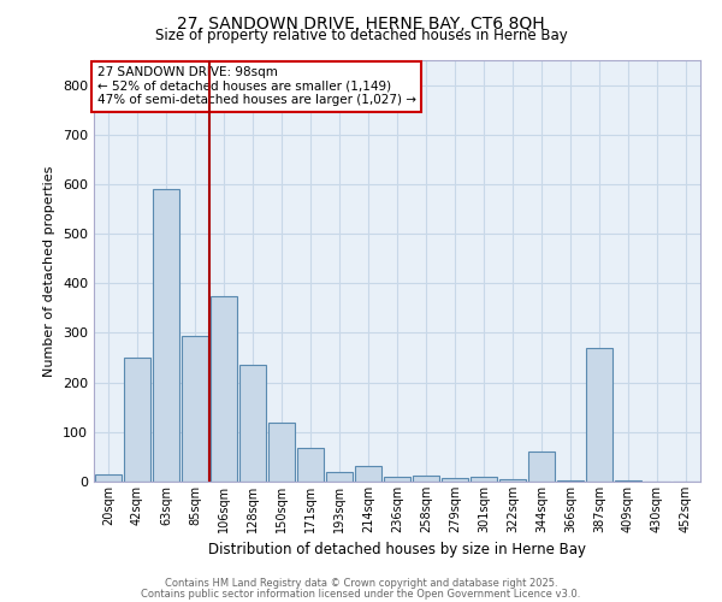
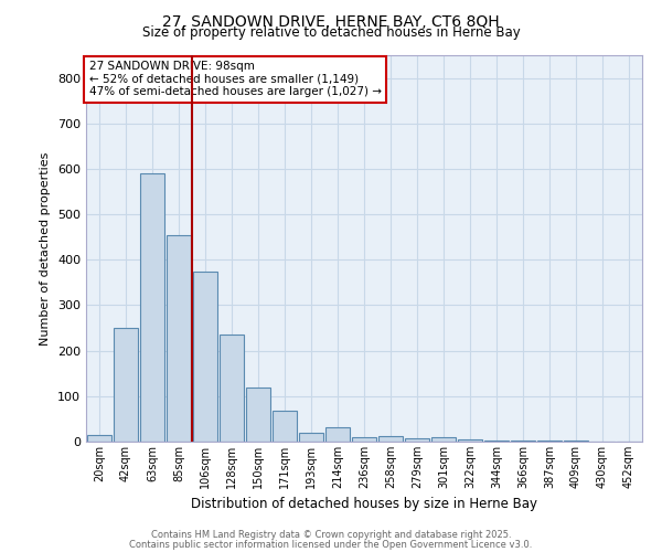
85sqm: 295 -> 455
344sqm: 60 -> 3
387sqm: 270 -> 3
